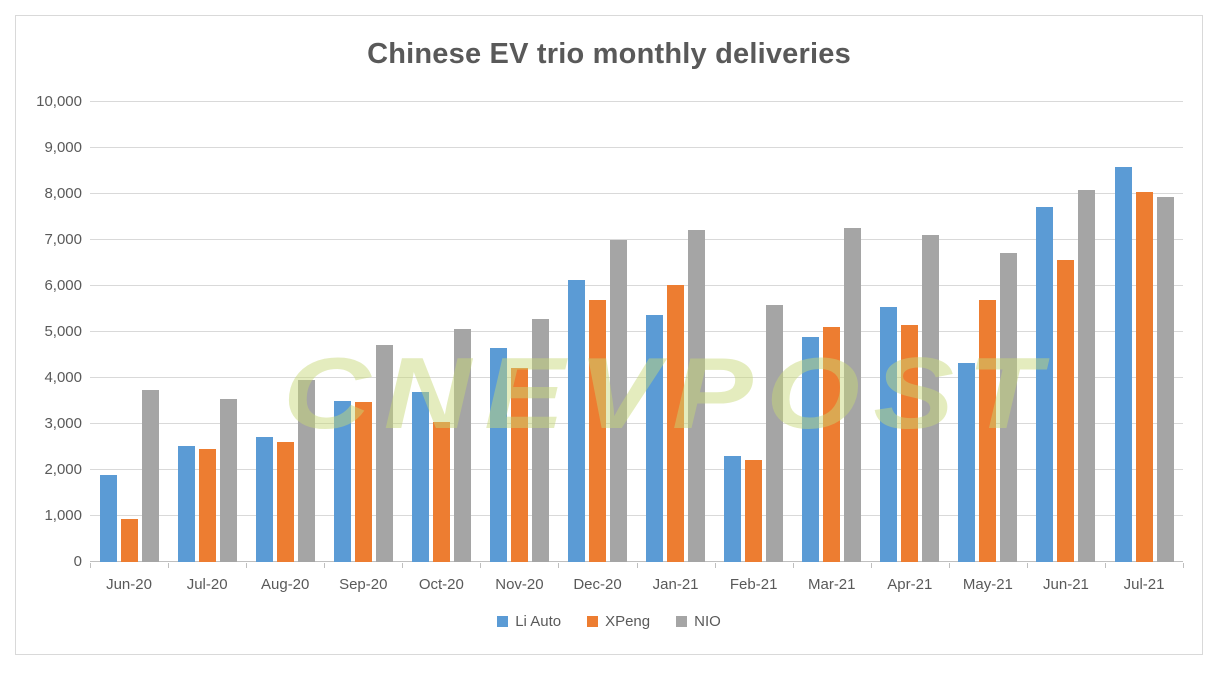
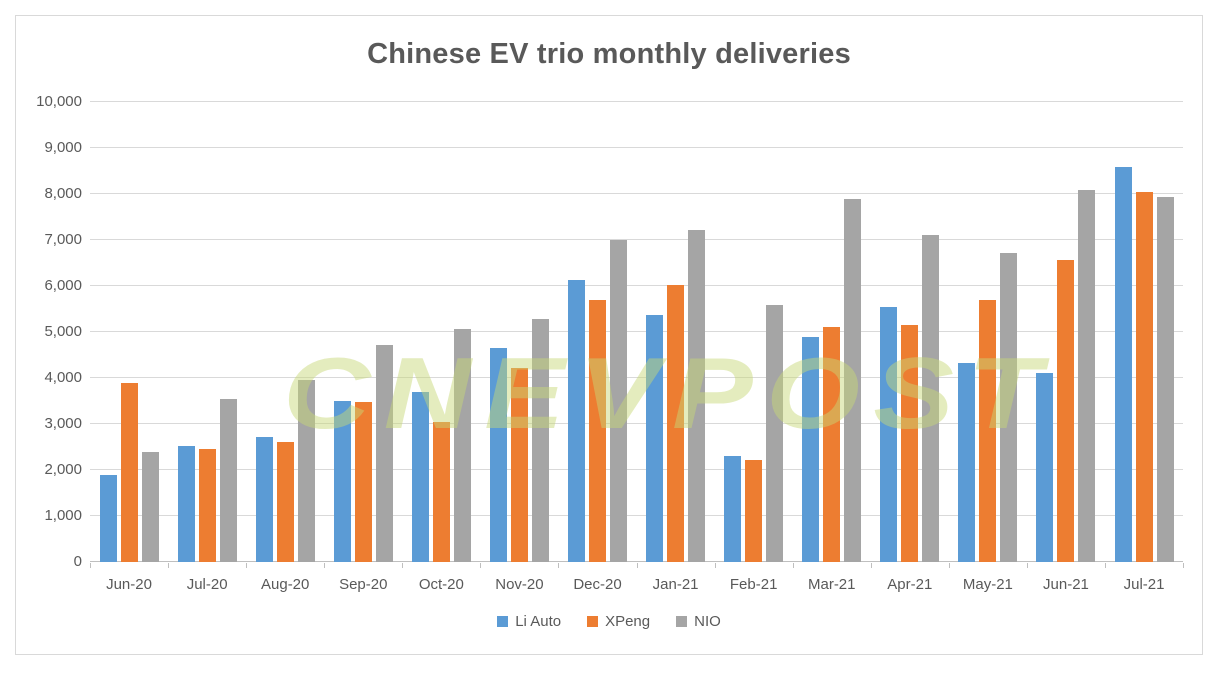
XPeng/Jun-20: 900 -> 3900
NIO/Jun-20: 3700 -> 2400
NIO/Mar-21: 7300 -> 7900
Li Auto/Jun-21: 7700 -> 4100
